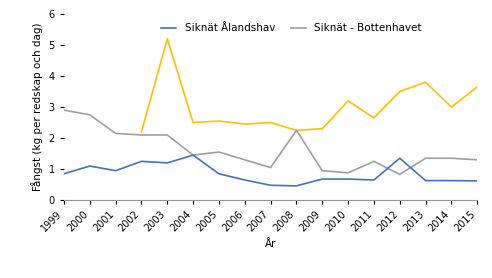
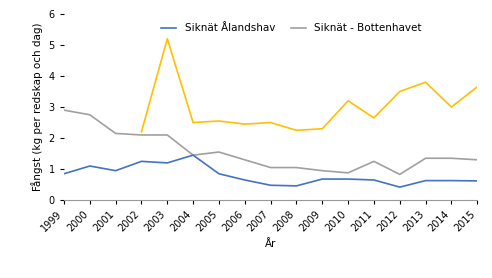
Siknät - Bottenhavet/2008: 2.25 -> 1.05
Siknät Ålandshav/2012: 1.35 -> 0.42
